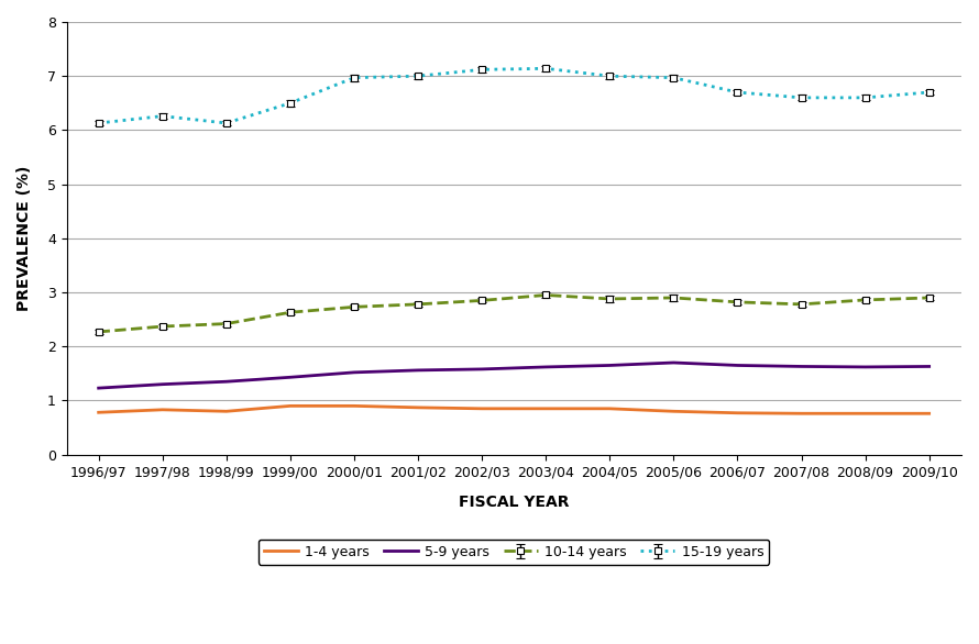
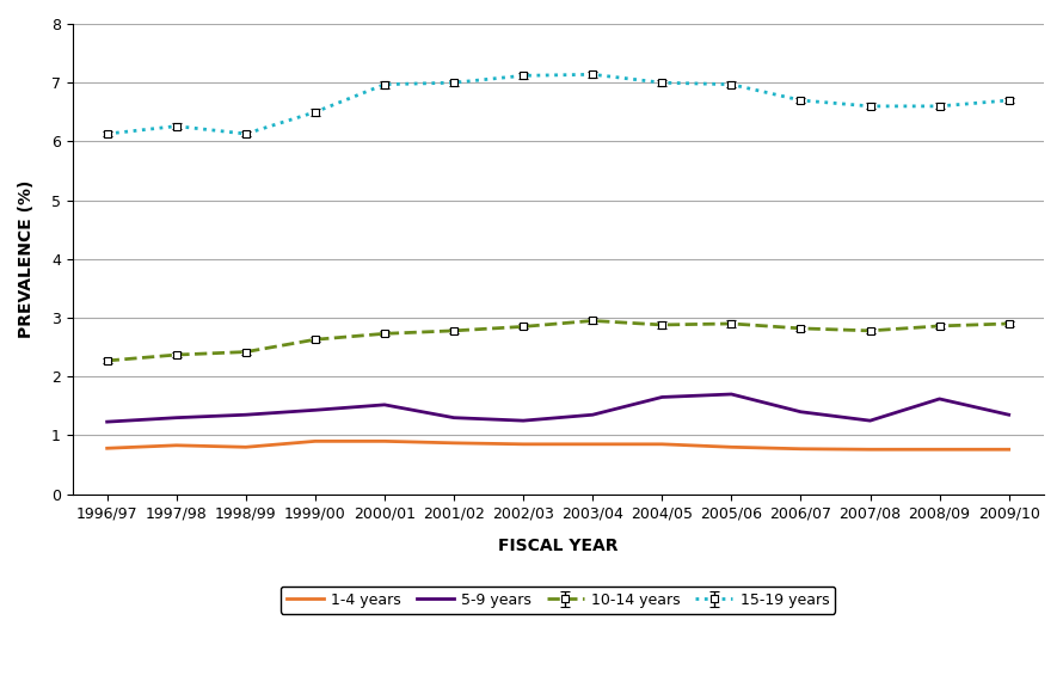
5-9 years/2001/02: 1.56 -> 1.30
5-9 years/2002/03: 1.58 -> 1.25
5-9 years/2003/04: 1.62 -> 1.35
5-9 years/2006/07: 1.65 -> 1.40
5-9 years/2007/08: 1.63 -> 1.25
5-9 years/2009/10: 1.63 -> 1.35
